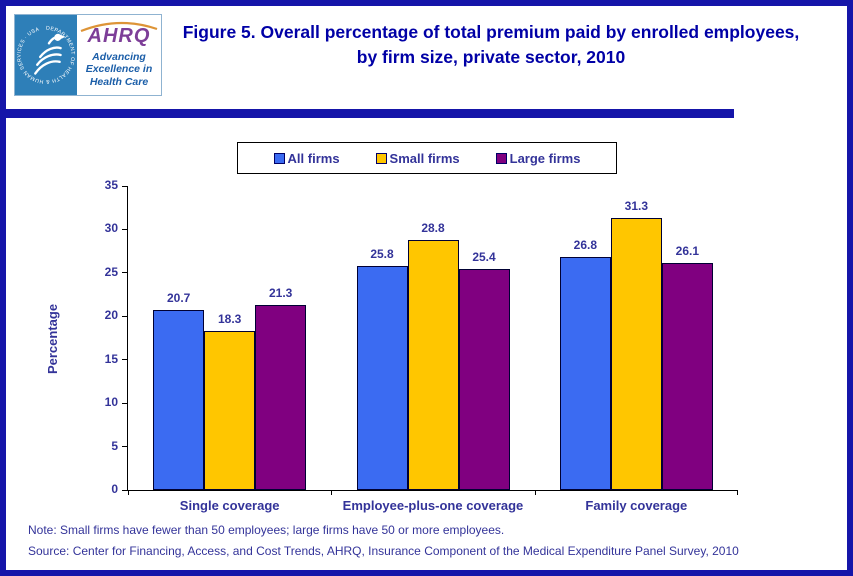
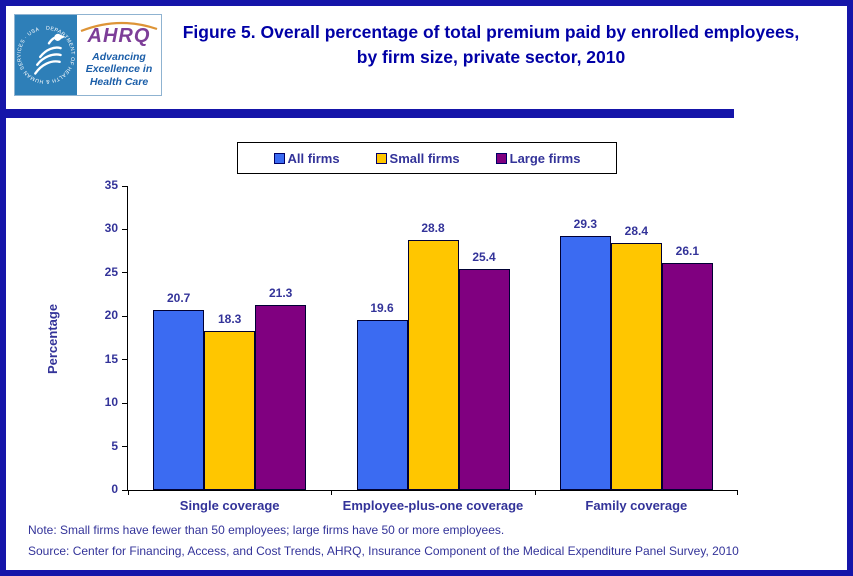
All firms/Employee-plus-one coverage: 25.8 -> 19.6
All firms/Family coverage: 26.8 -> 29.3
Small firms/Family coverage: 31.3 -> 28.4
